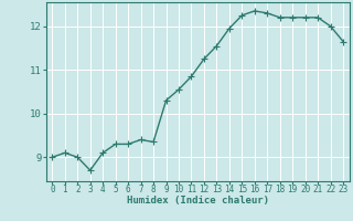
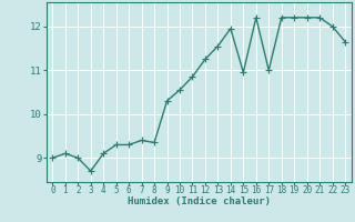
15: 12.25 -> 10.95
16: 12.35 -> 12.20
17: 12.30 -> 11.00
